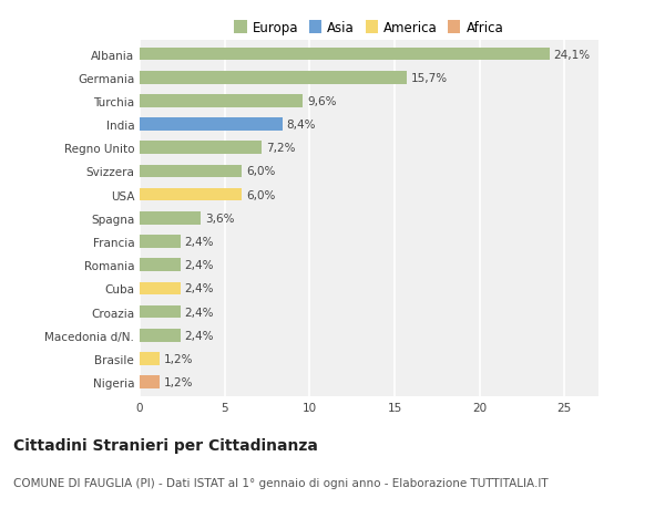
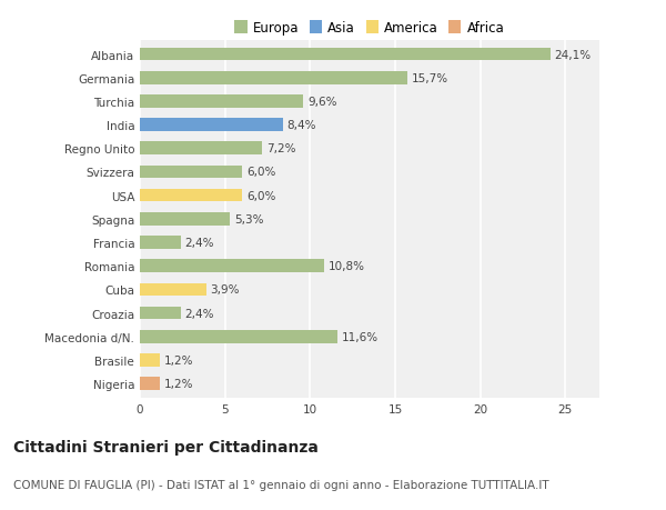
Spagna: 3,6% -> 5,3%
Romania: 2,4% -> 10,8%
Cuba: 2,4% -> 3,9%
Macedonia d/N.: 2,4% -> 11,6%
